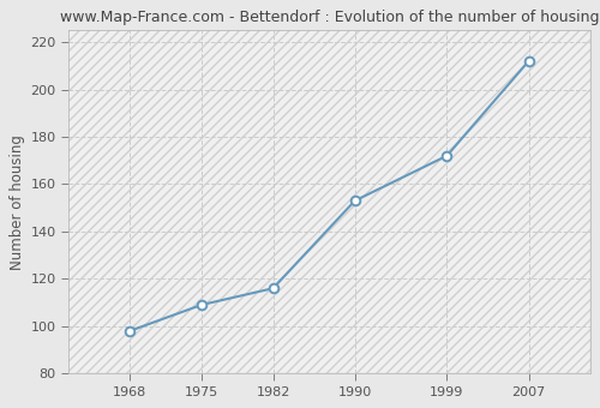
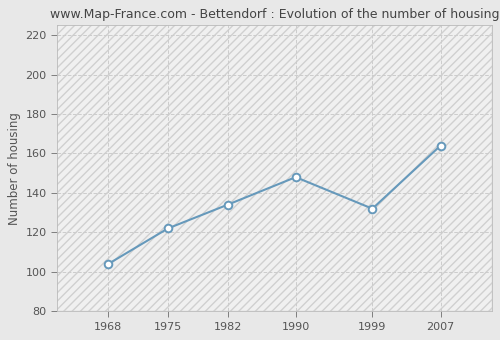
1968: 98 -> 104
1975: 109 -> 122
1982: 116 -> 134
1990: 153 -> 148
1999: 172 -> 132
2007: 212 -> 164
